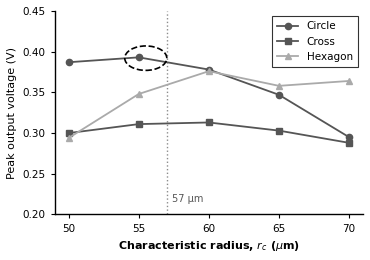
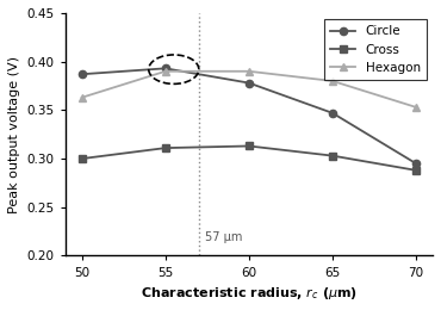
Hexagon/50: 0.294 -> 0.363
Hexagon/55: 0.348 -> 0.390
Hexagon/60: 0.376 -> 0.390
Hexagon/65: 0.358 -> 0.380
Hexagon/70: 0.364 -> 0.353
